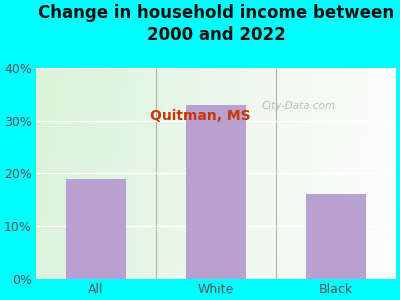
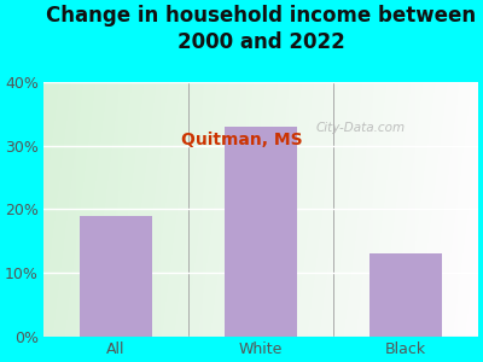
Black: 16% -> 13%
